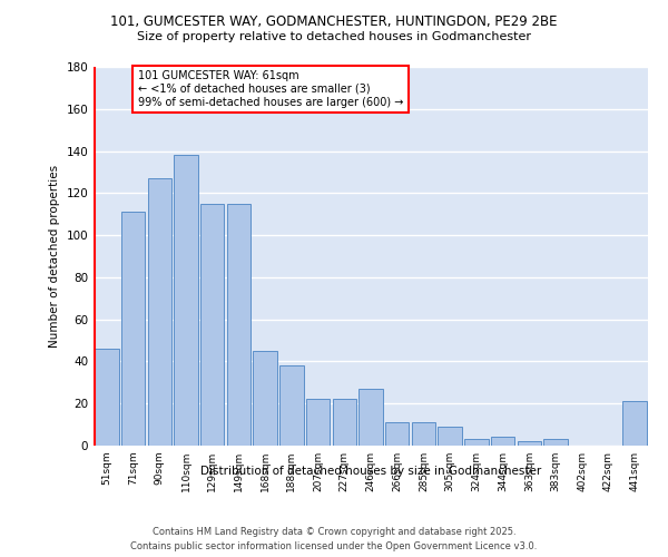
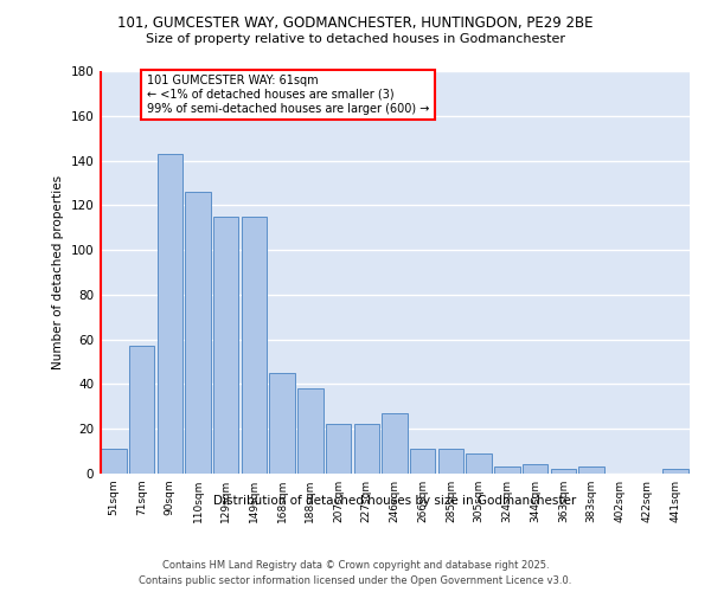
51sqm: 46 -> 11
71sqm: 111 -> 57
90sqm: 127 -> 143
110sqm: 138 -> 126
441sqm: 21 -> 2
